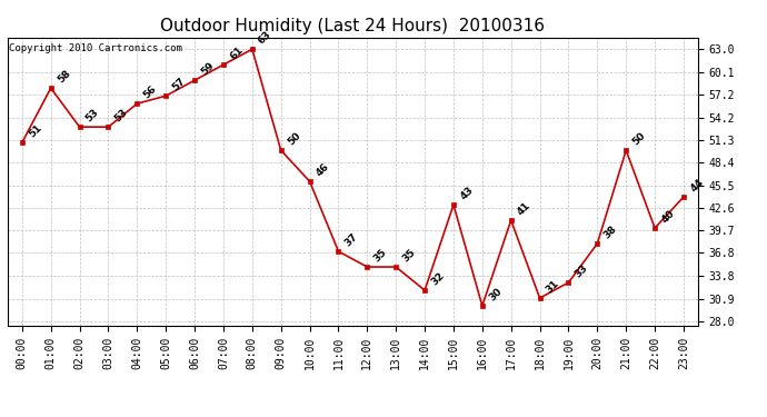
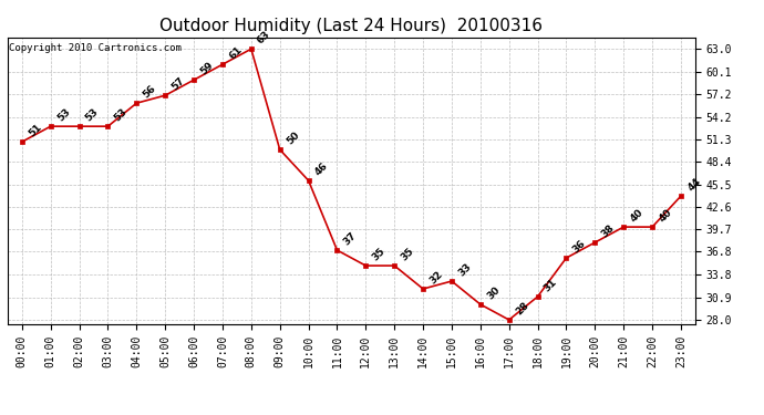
01:00: 58 -> 53
15:00: 43 -> 33
17:00: 41 -> 28
19:00: 33 -> 36
21:00: 50 -> 40
